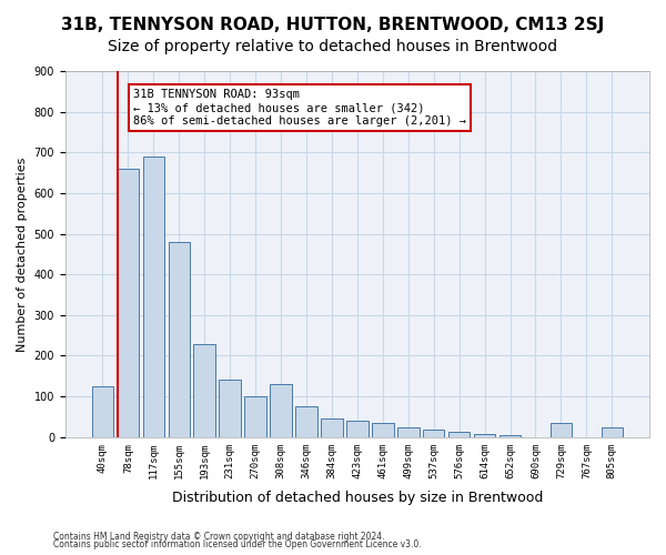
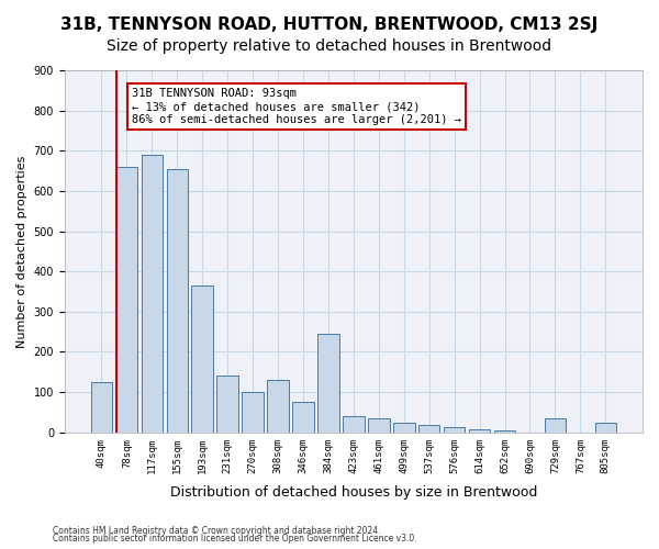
155sqm: 480 -> 655
193sqm: 230 -> 365
384sqm: 47 -> 245
